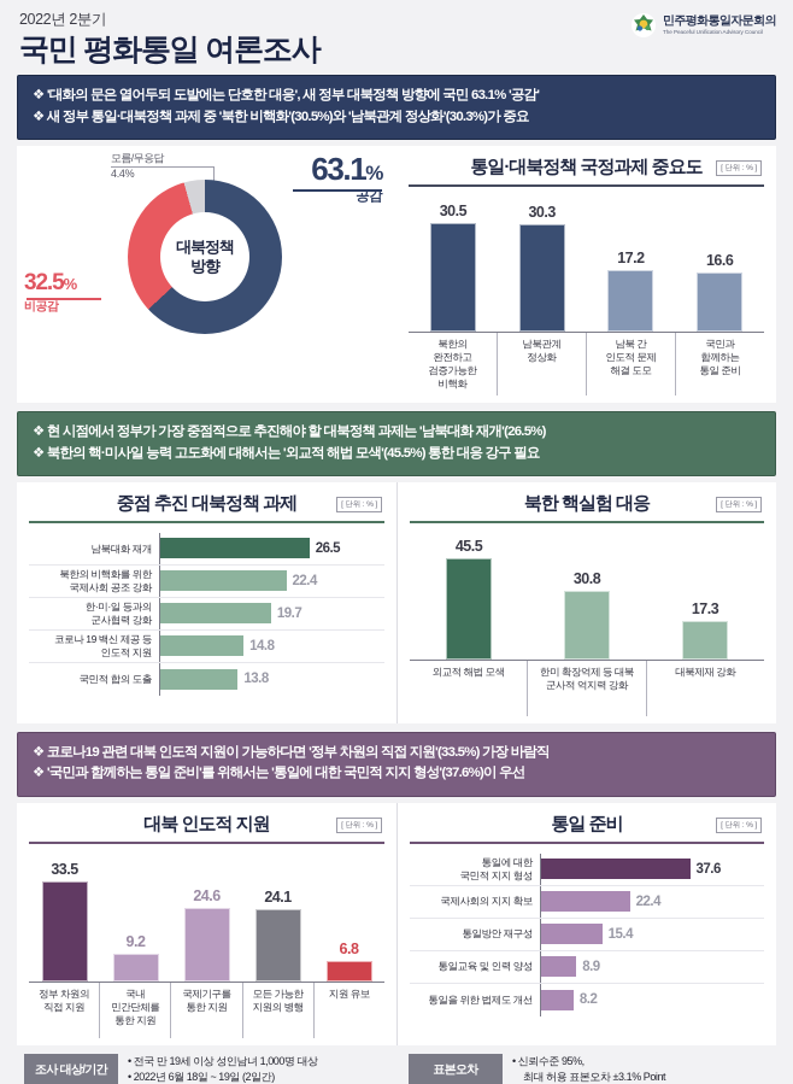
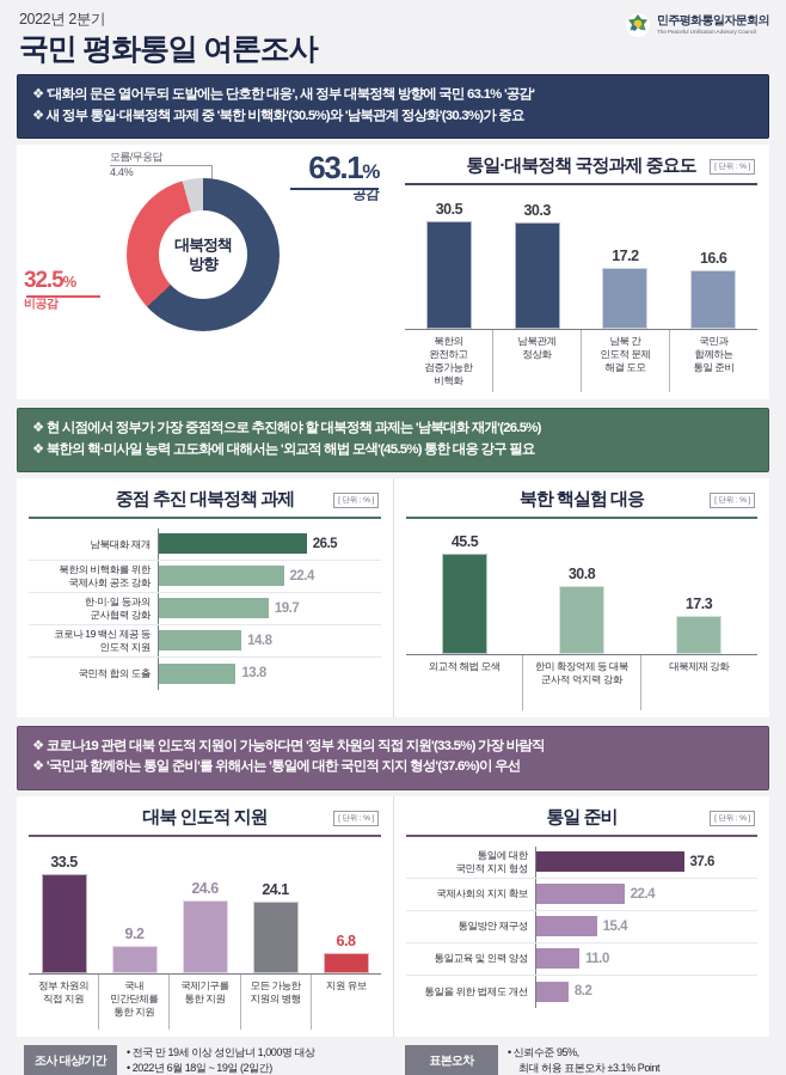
통일 준비/통일교육 및 인력 양성: 8.9 -> 11.0
